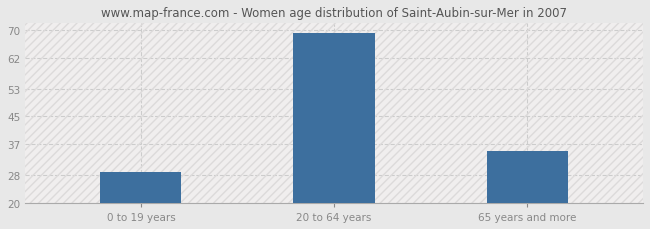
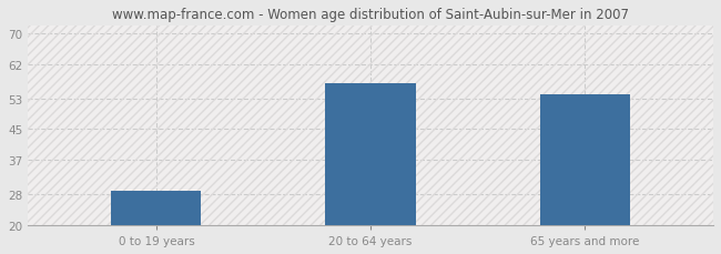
20 to 64 years: 69 -> 57
65 years and more: 35 -> 54
